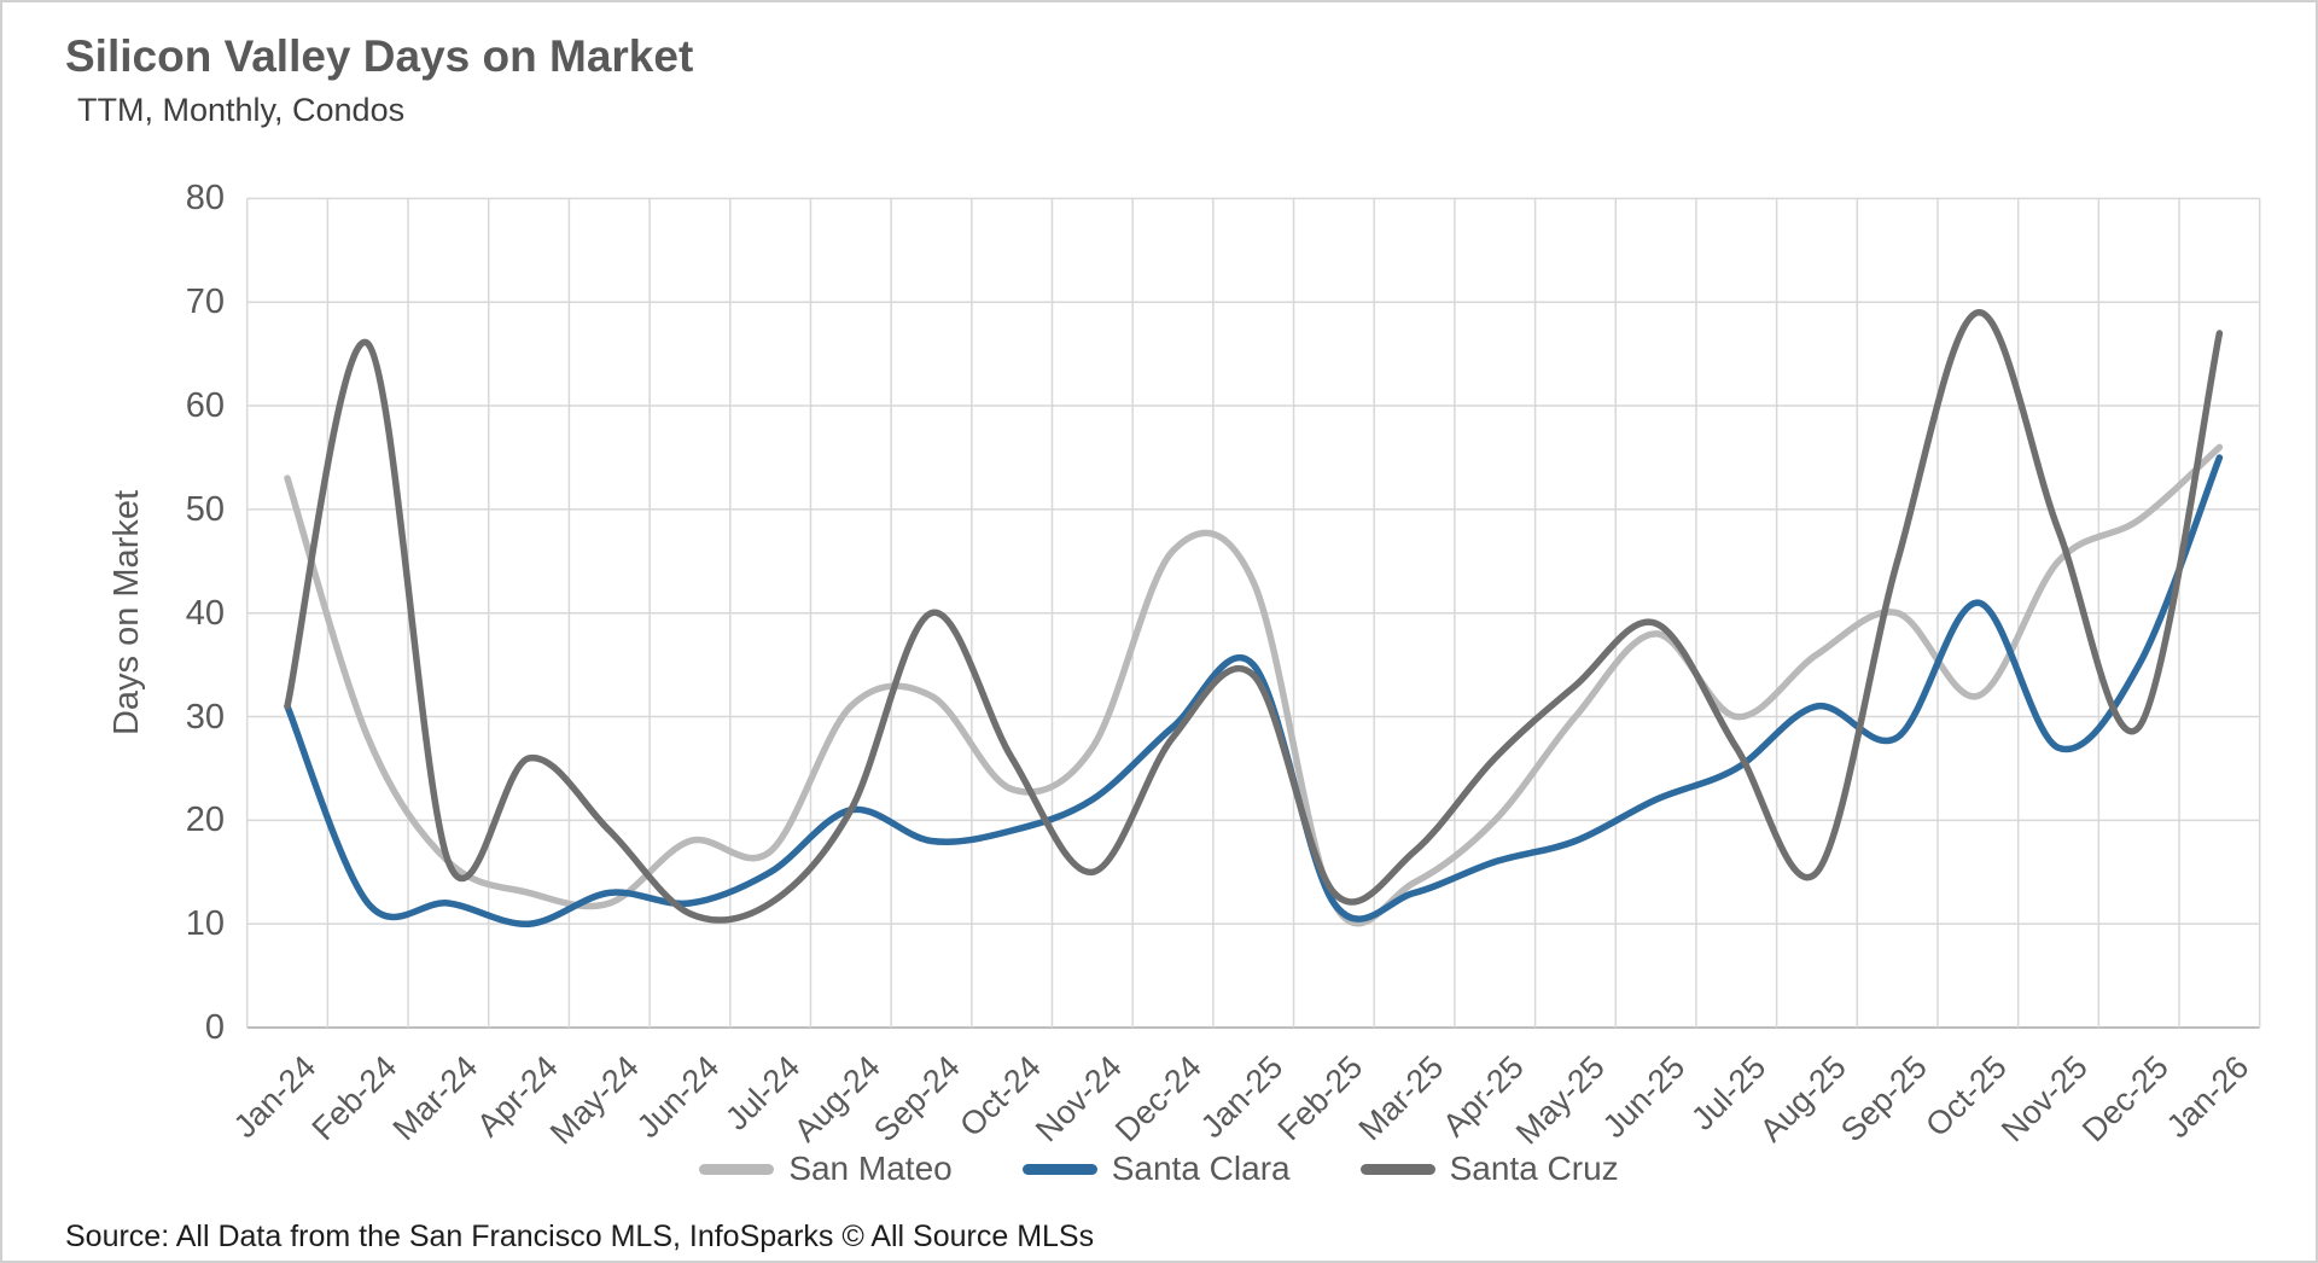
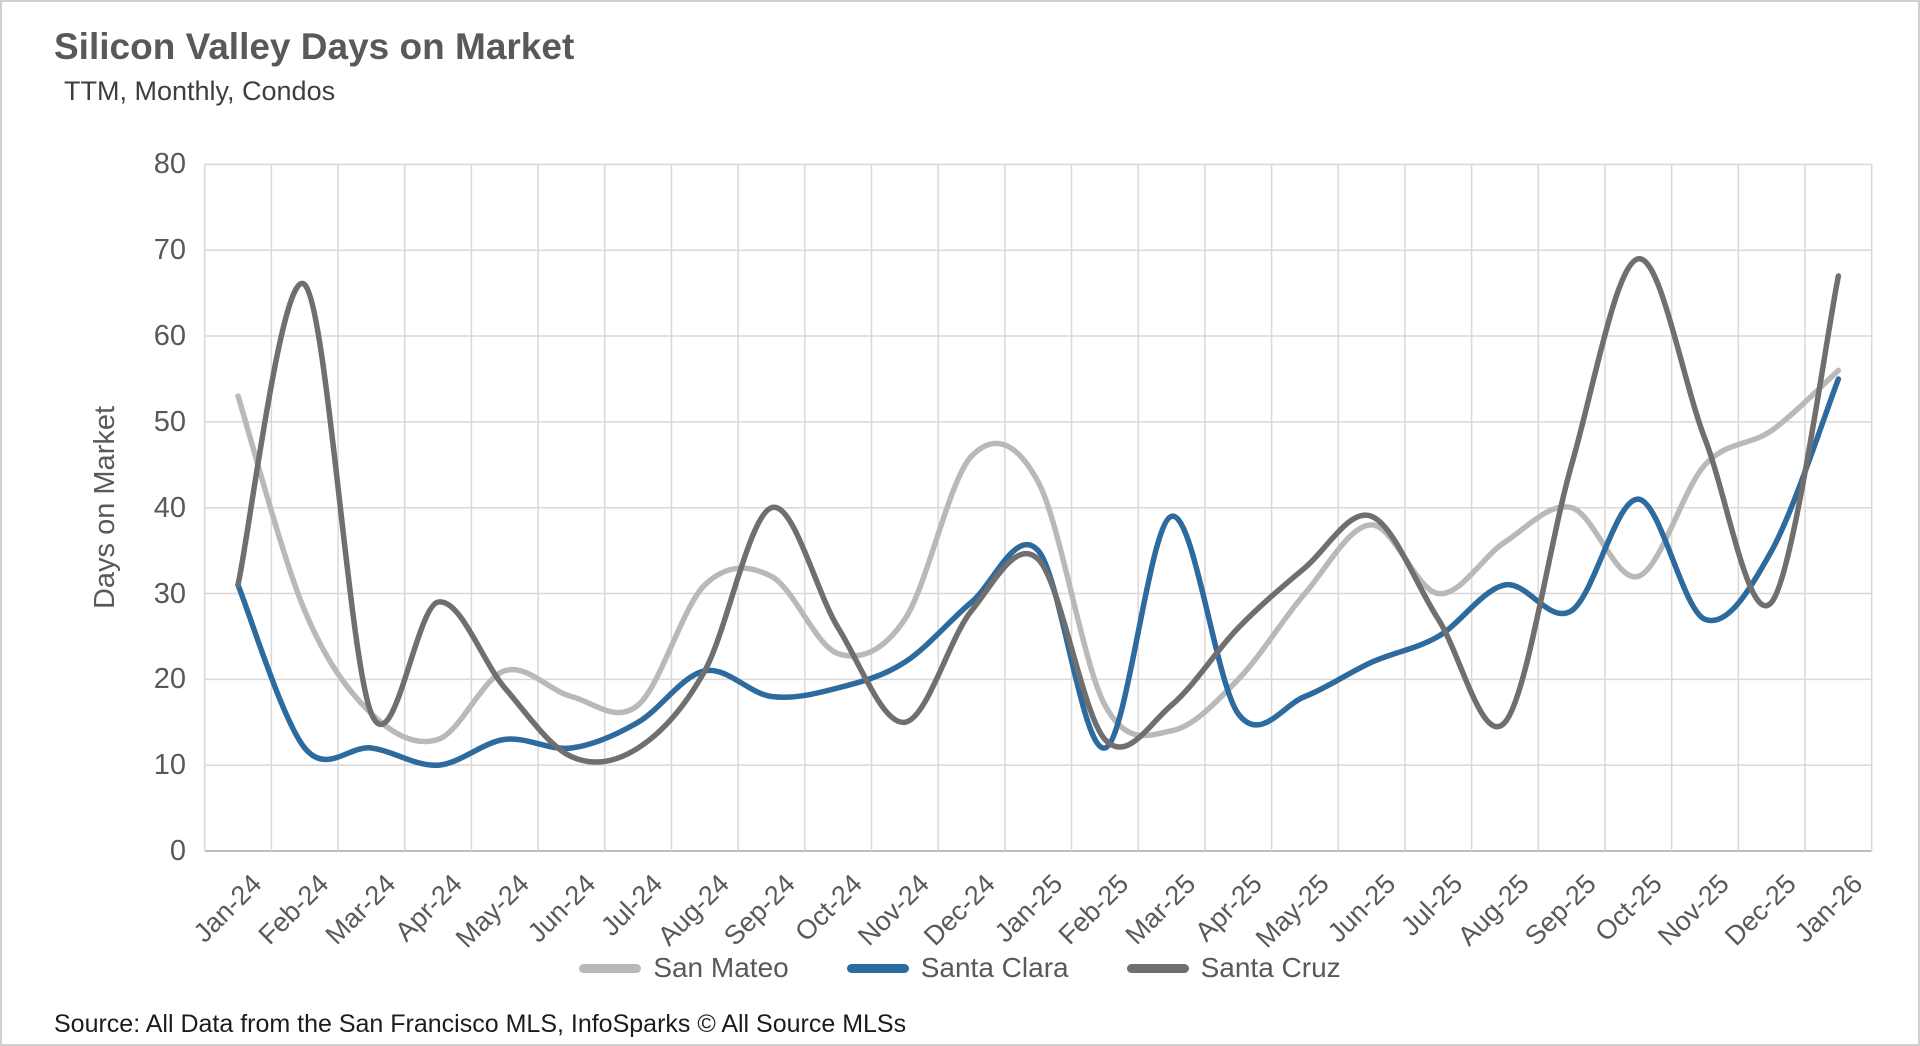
Santa Cruz/Apr-24: 26 -> 29
San Mateo/May-24: 12 -> 21
San Mateo/Feb-25: 12 -> 17
Santa Clara/Mar-25: 13 -> 39
